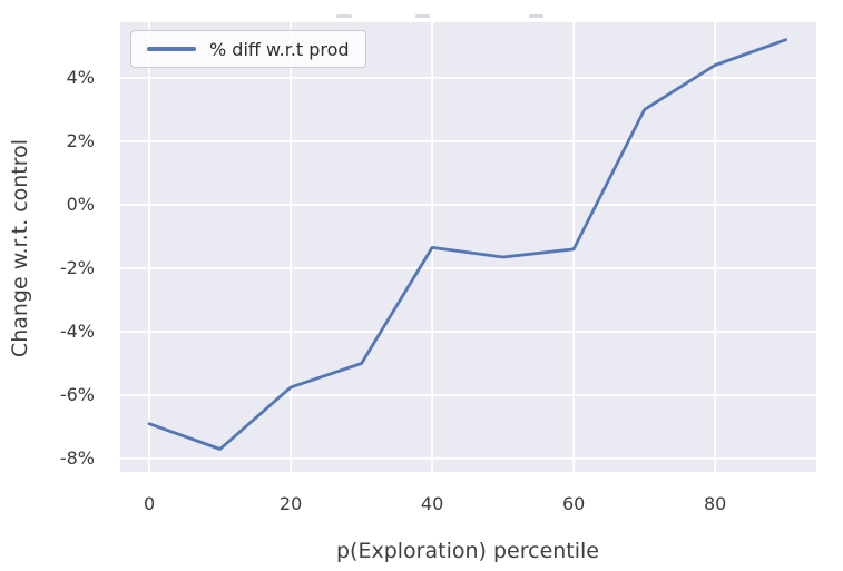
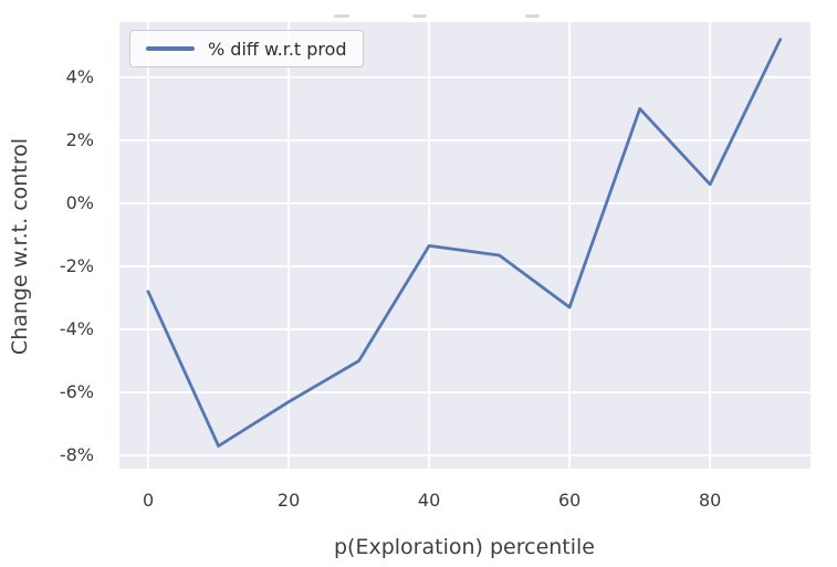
0: -6.9% -> -2.8%
20: -5.8% -> -6.3%
60: -1.4% -> -3.3%
80: 4.4% -> 0.6%
